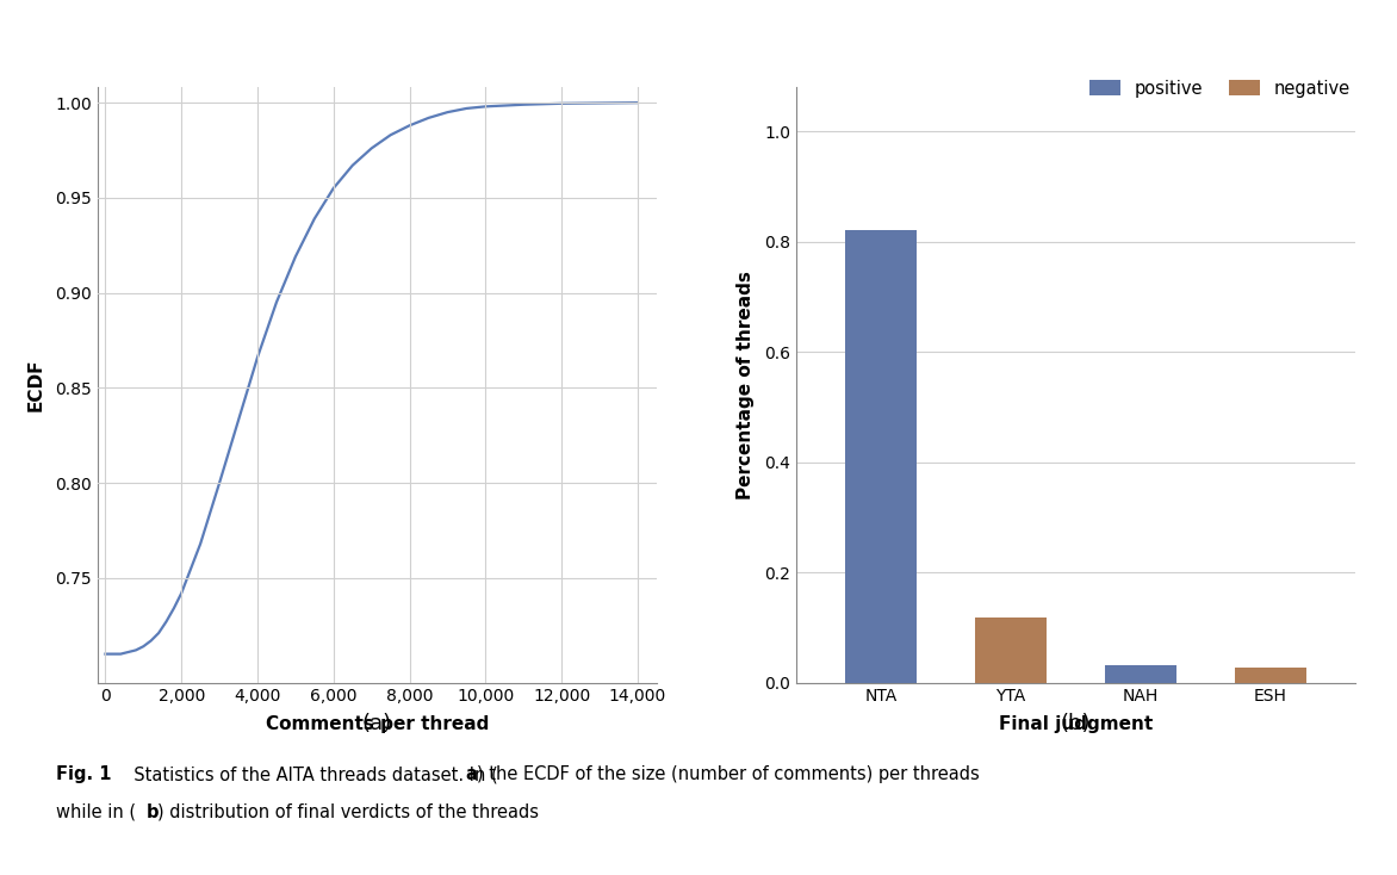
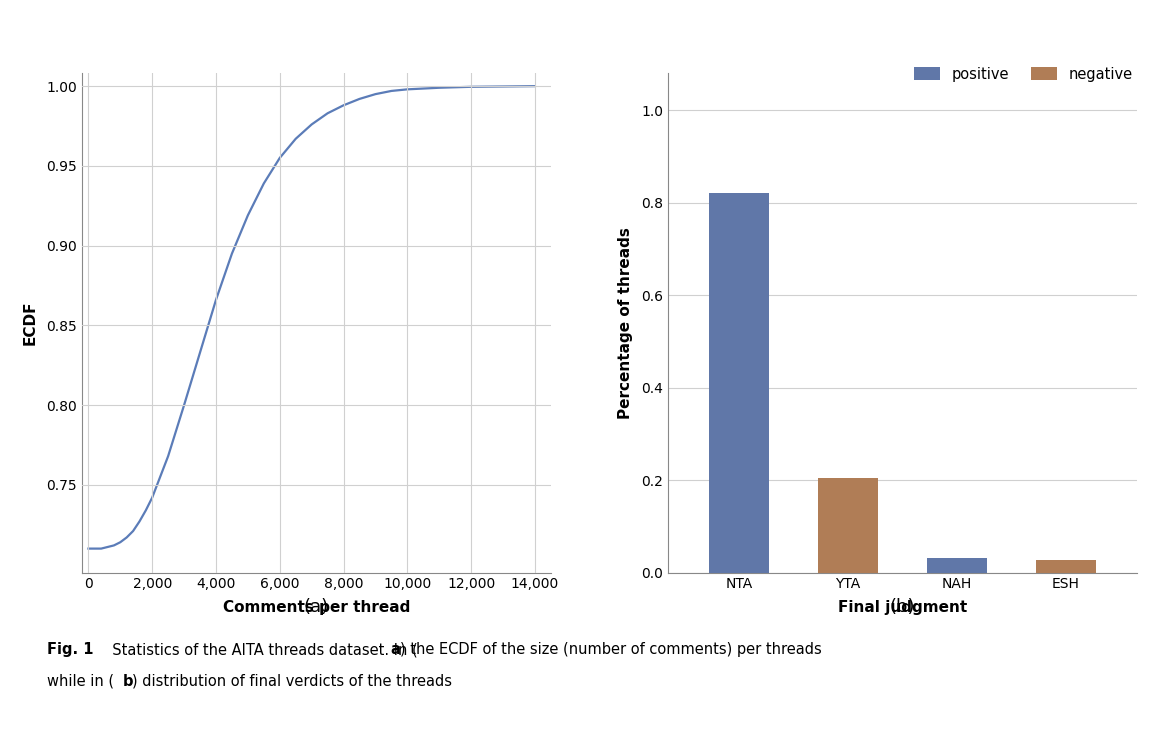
YTA: 0.118 -> 0.205
